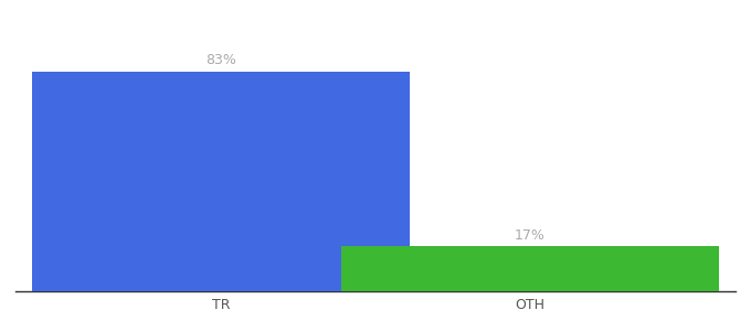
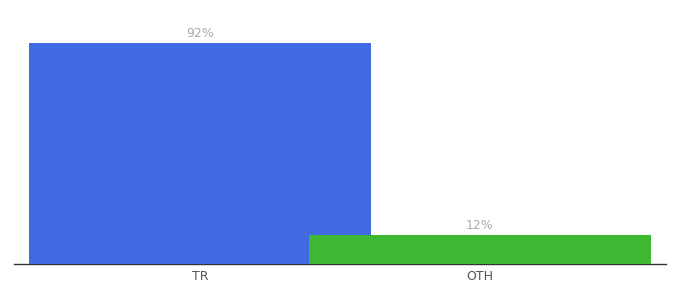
TR: 83% -> 92%
OTH: 17% -> 12%
